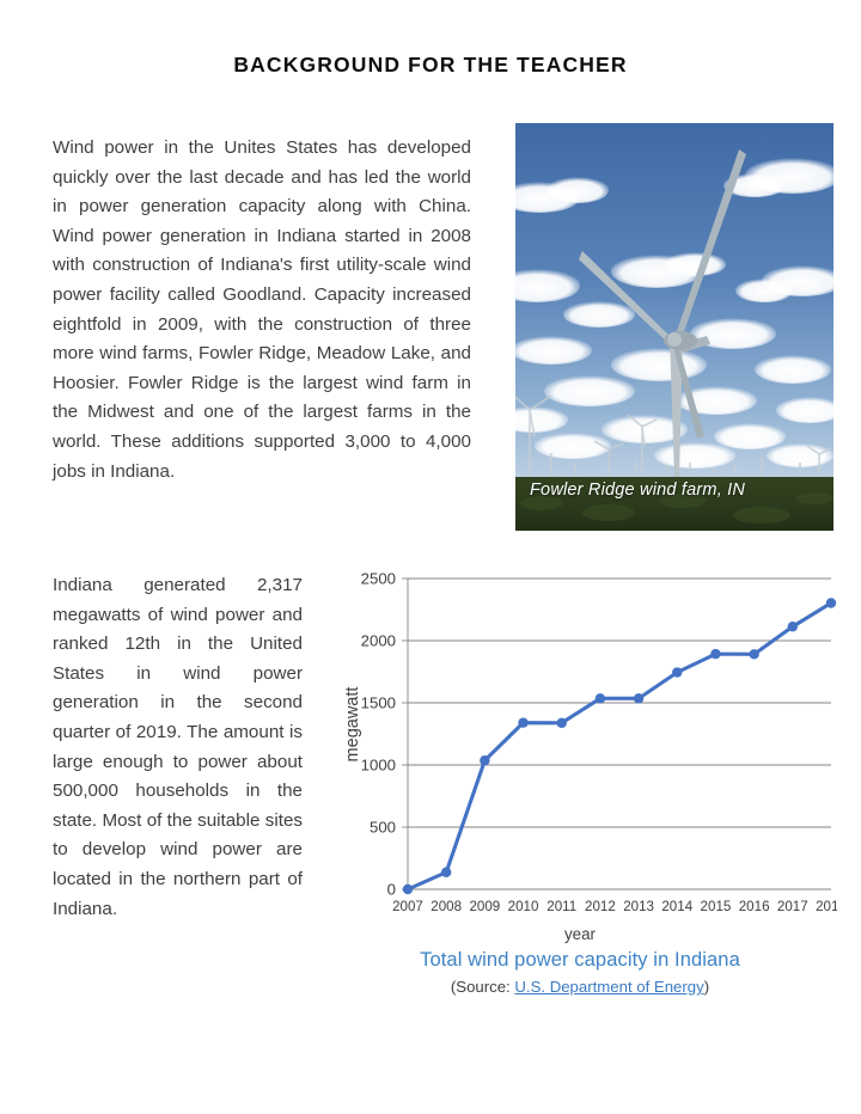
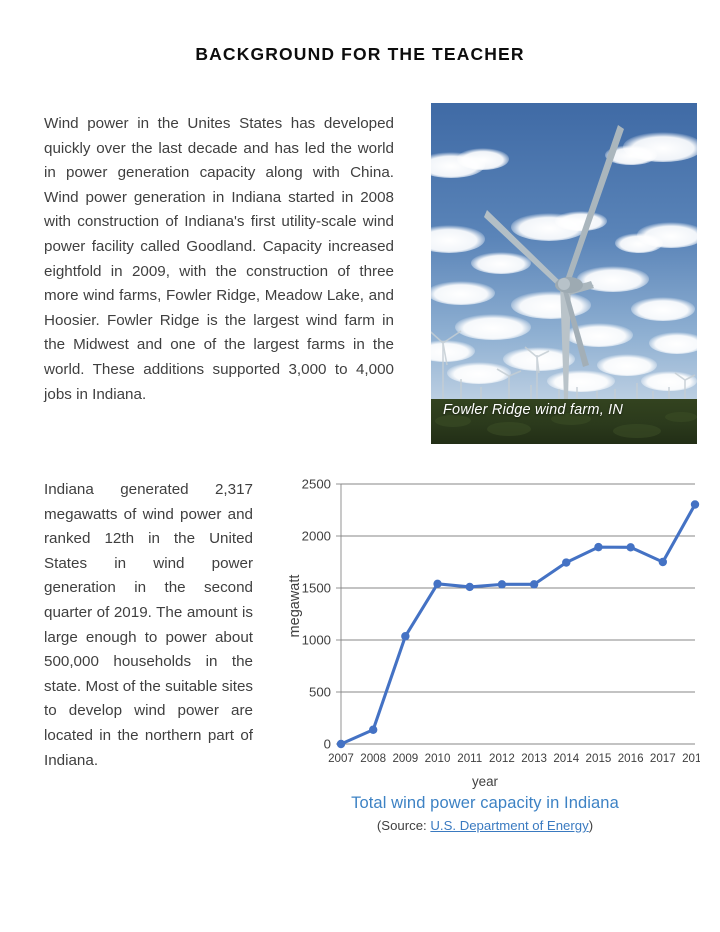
2010: 1340 -> 1540
2011: 1340 -> 1510
2017: 2110 -> 1750
